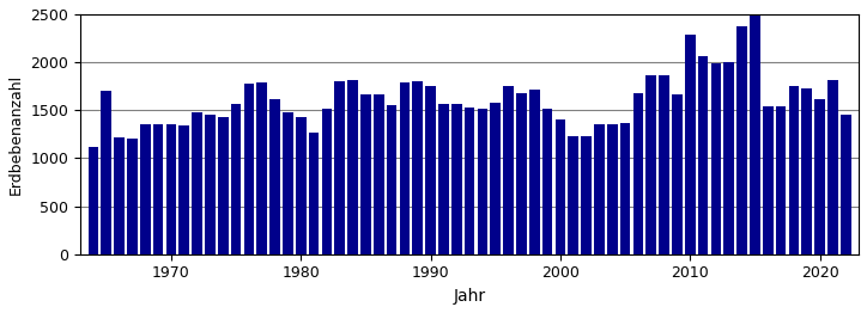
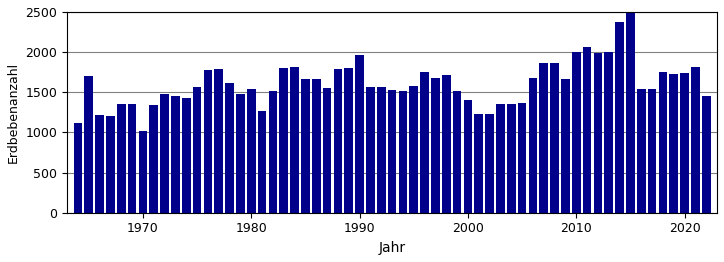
1970: 1350 -> 1020
1980: 1430 -> 1540
1990: 1750 -> 1960
2010: 2290 -> 2000
2020: 1610 -> 1740
